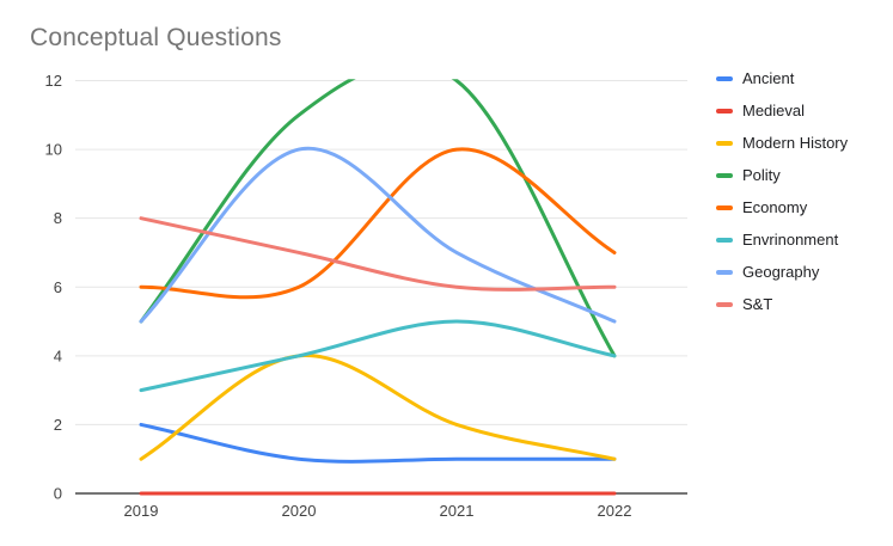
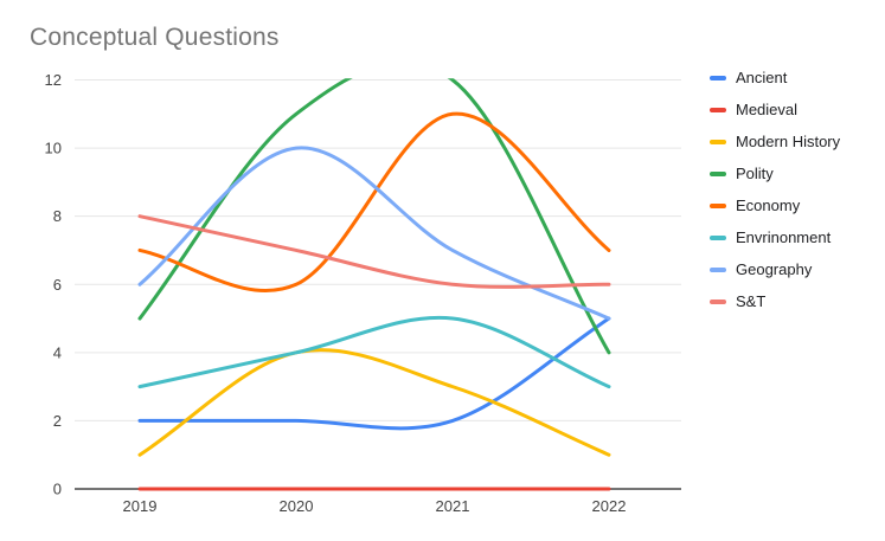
Economy/2019: 6 -> 7
Geography/2019: 5 -> 6
Ancient/2020: 1 -> 2
Ancient/2021: 1 -> 2
Modern History/2021: 2 -> 3
Economy/2021: 10 -> 11
Ancient/2022: 1 -> 5
Envrinonment/2022: 4 -> 3
